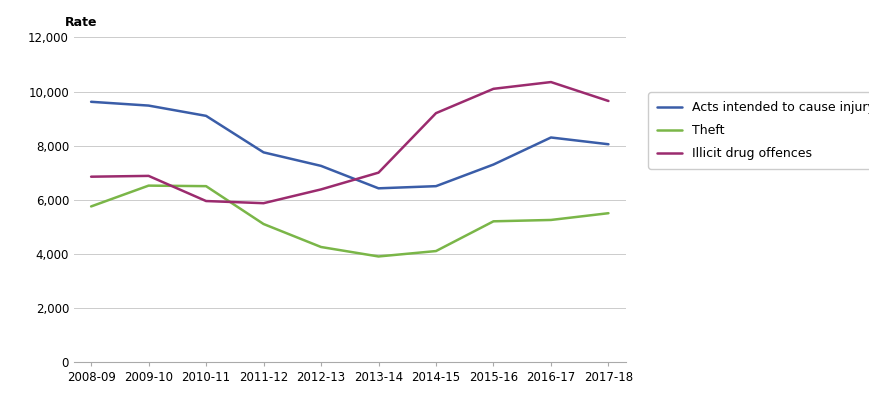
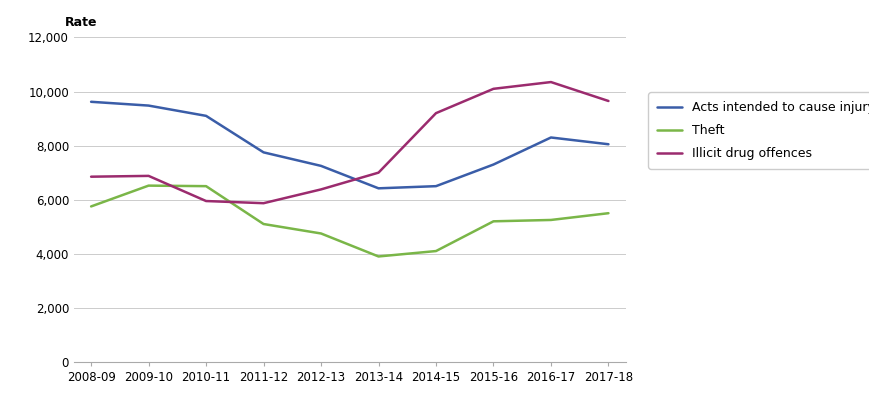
Theft/2012-13: 4,250 -> 4,750
